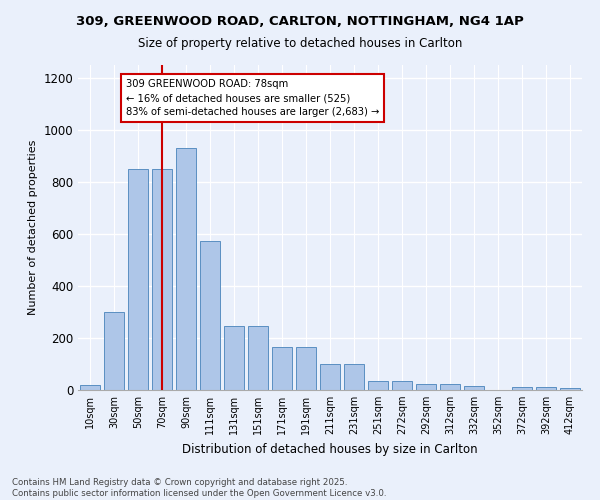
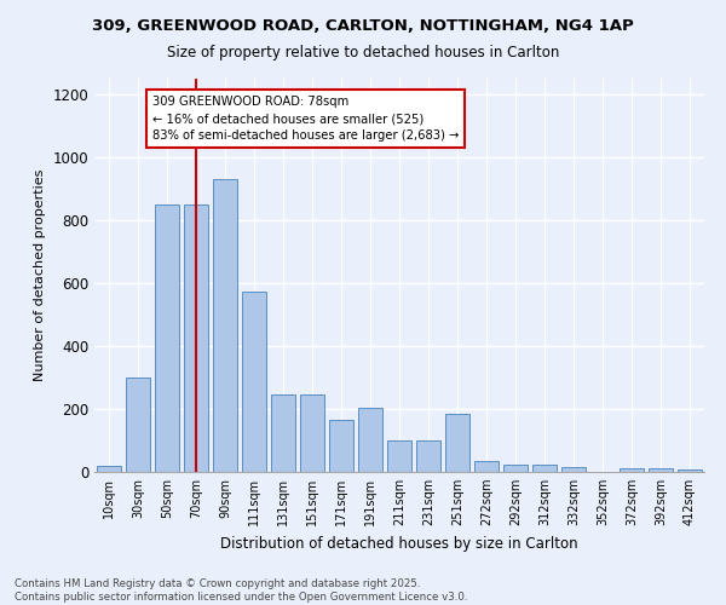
191sqm: 165 -> 205
251sqm: 35 -> 185
